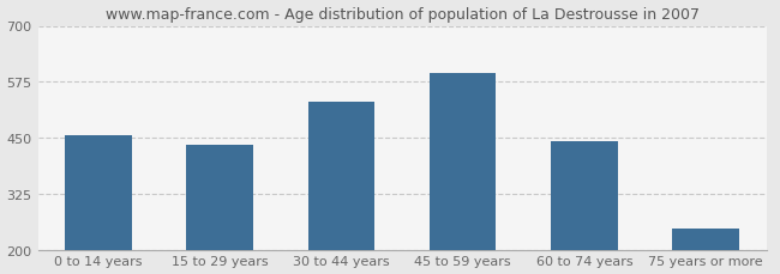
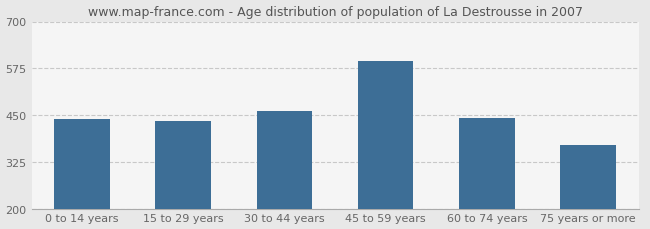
0 to 14 years: 455 -> 440
30 to 44 years: 530 -> 460
75 years or more: 248 -> 370
